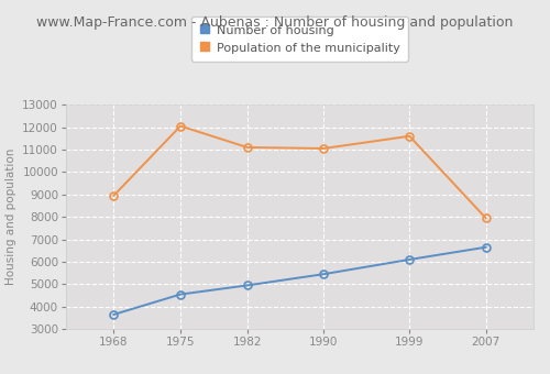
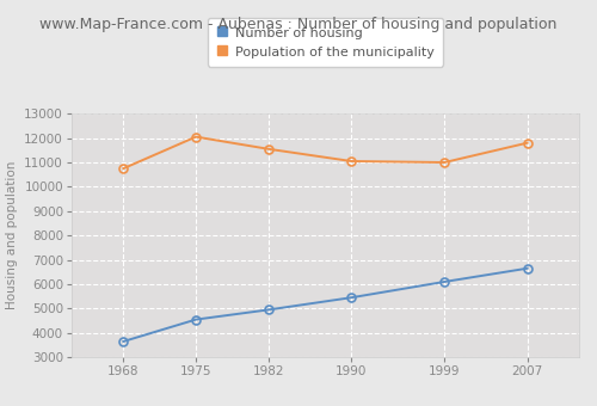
Population of the municipality/1968: 8950 -> 10750
Population of the municipality/1982: 11100 -> 11550
Population of the municipality/1999: 11600 -> 11000
Population of the municipality/2007: 7950 -> 11800
